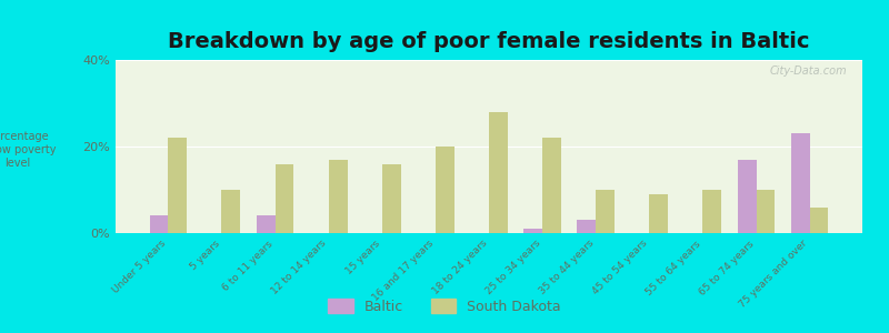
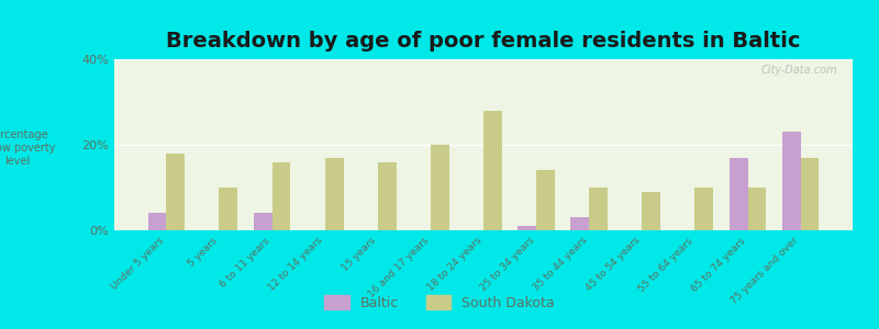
South Dakota/Under 5 years: 22% -> 18%
South Dakota/25 to 34 years: 22% -> 14%
South Dakota/75 years and over: 6% -> 17%
